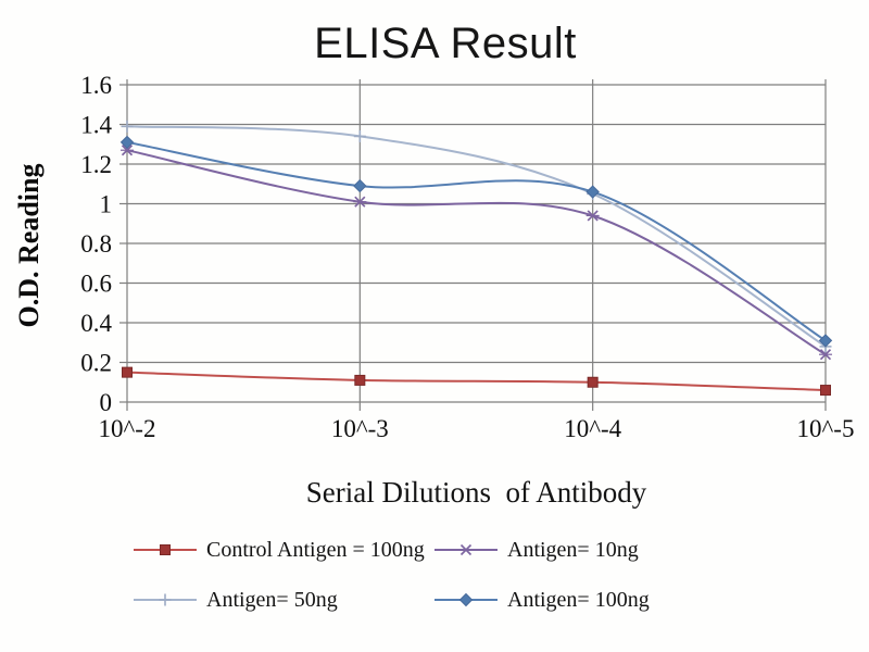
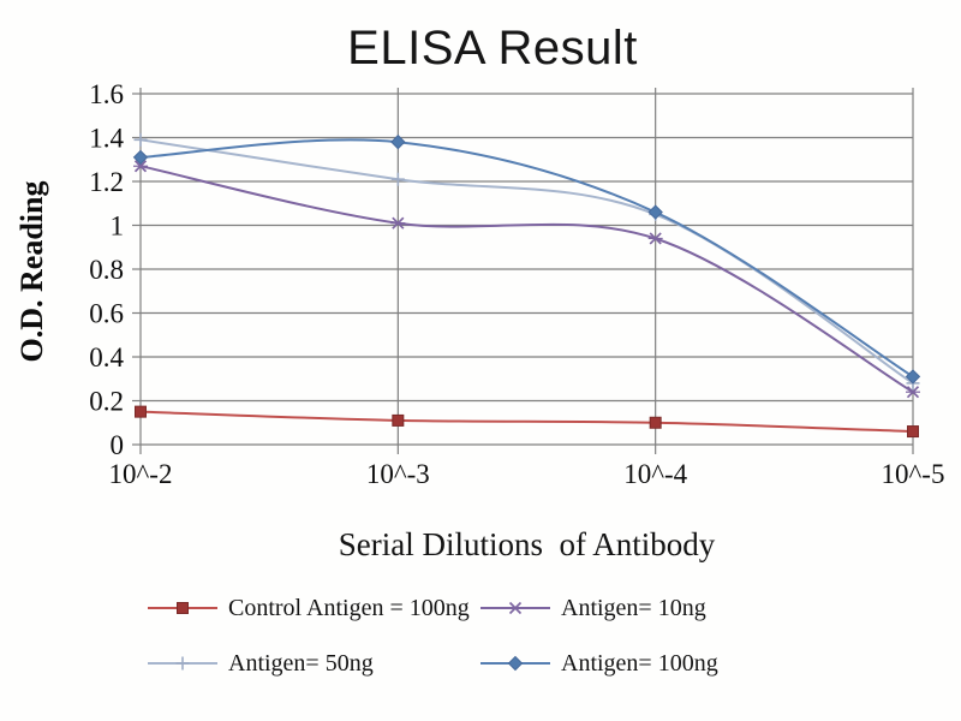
Antigen= 50ng/10^-3: 1.34 -> 1.21
Antigen= 100ng/10^-3: 1.09 -> 1.38
